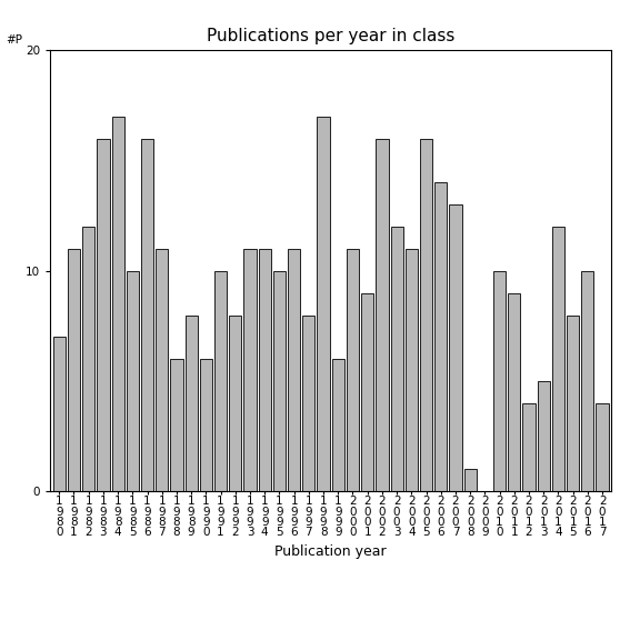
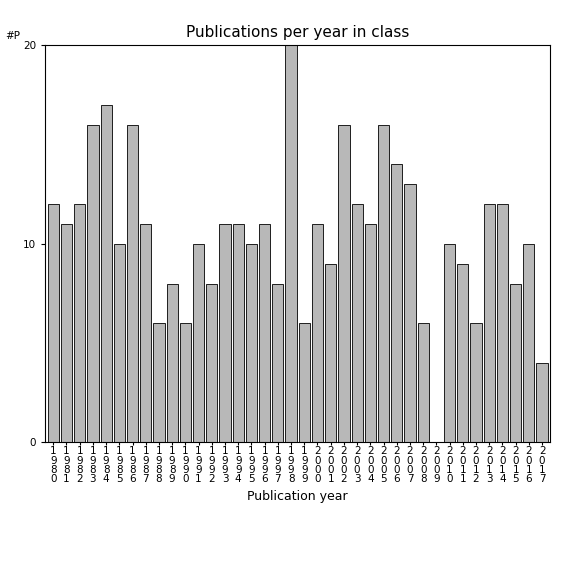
1 9 8 0: 7 -> 12
1 9 9 8: 17 -> 20
2 0 0 8: 1 -> 6
2 0 1 2: 4 -> 6
2 0 1 3: 5 -> 12
